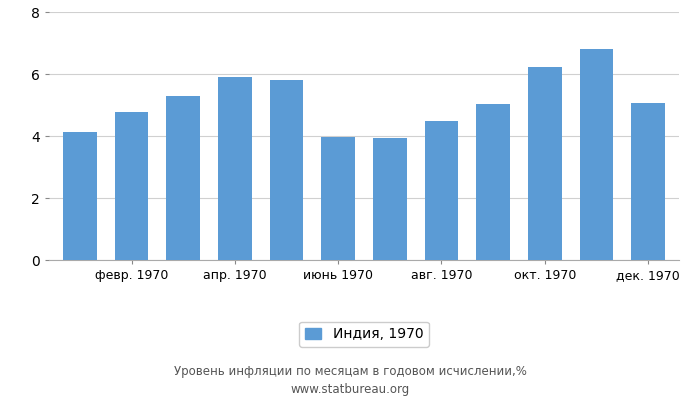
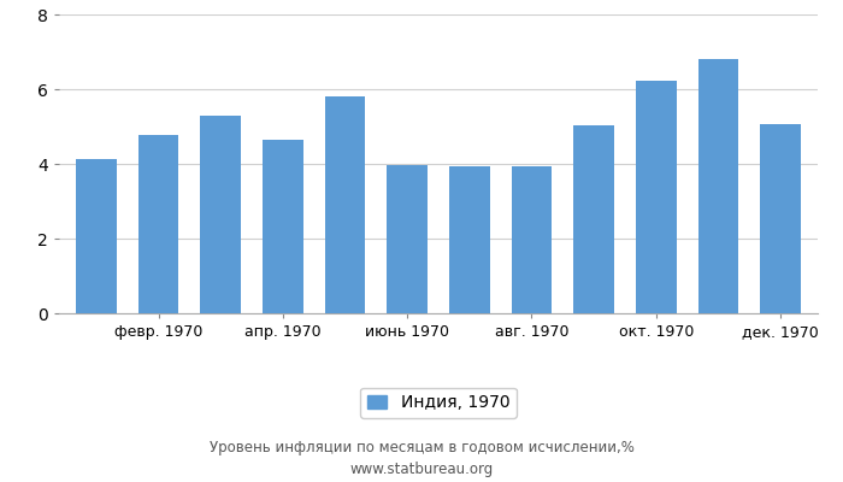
апр. 1970: 5.90 -> 4.65
авг. 1970: 4.47 -> 3.95
